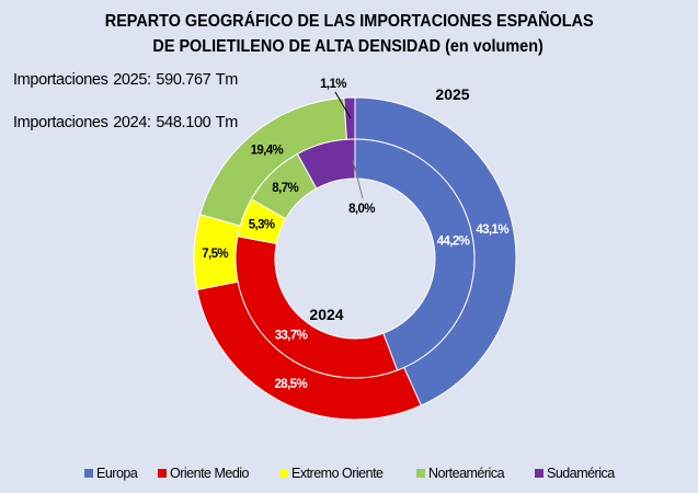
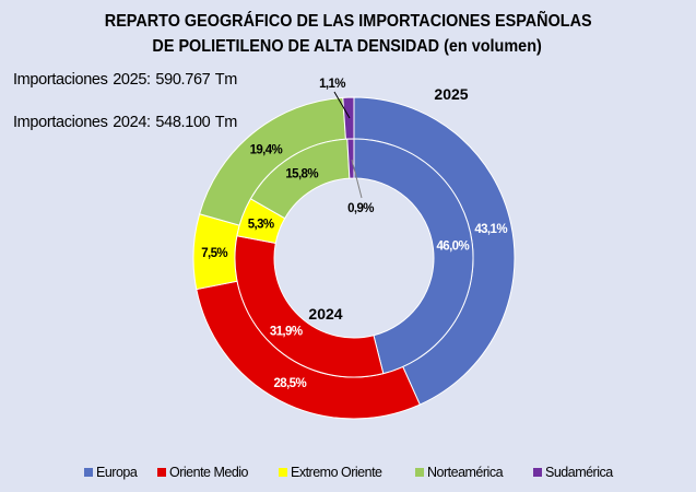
2024/Europa: 44,2% -> 46,0%
2024/Oriente Medio: 33,7% -> 31,9%
2024/Norteamérica: 8,7% -> 15,8%
2024/Sudamérica: 8,0% -> 0,9%
